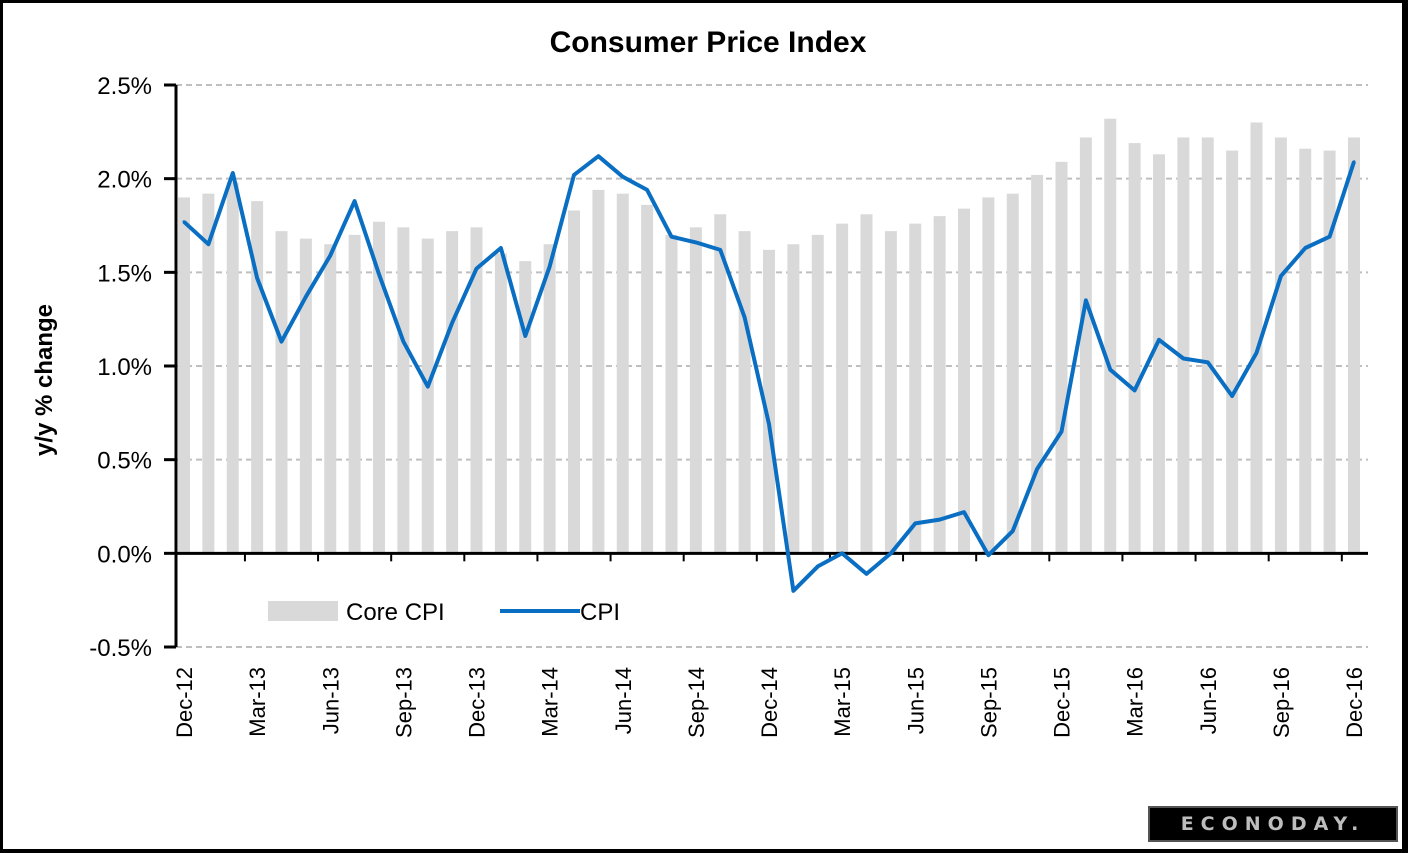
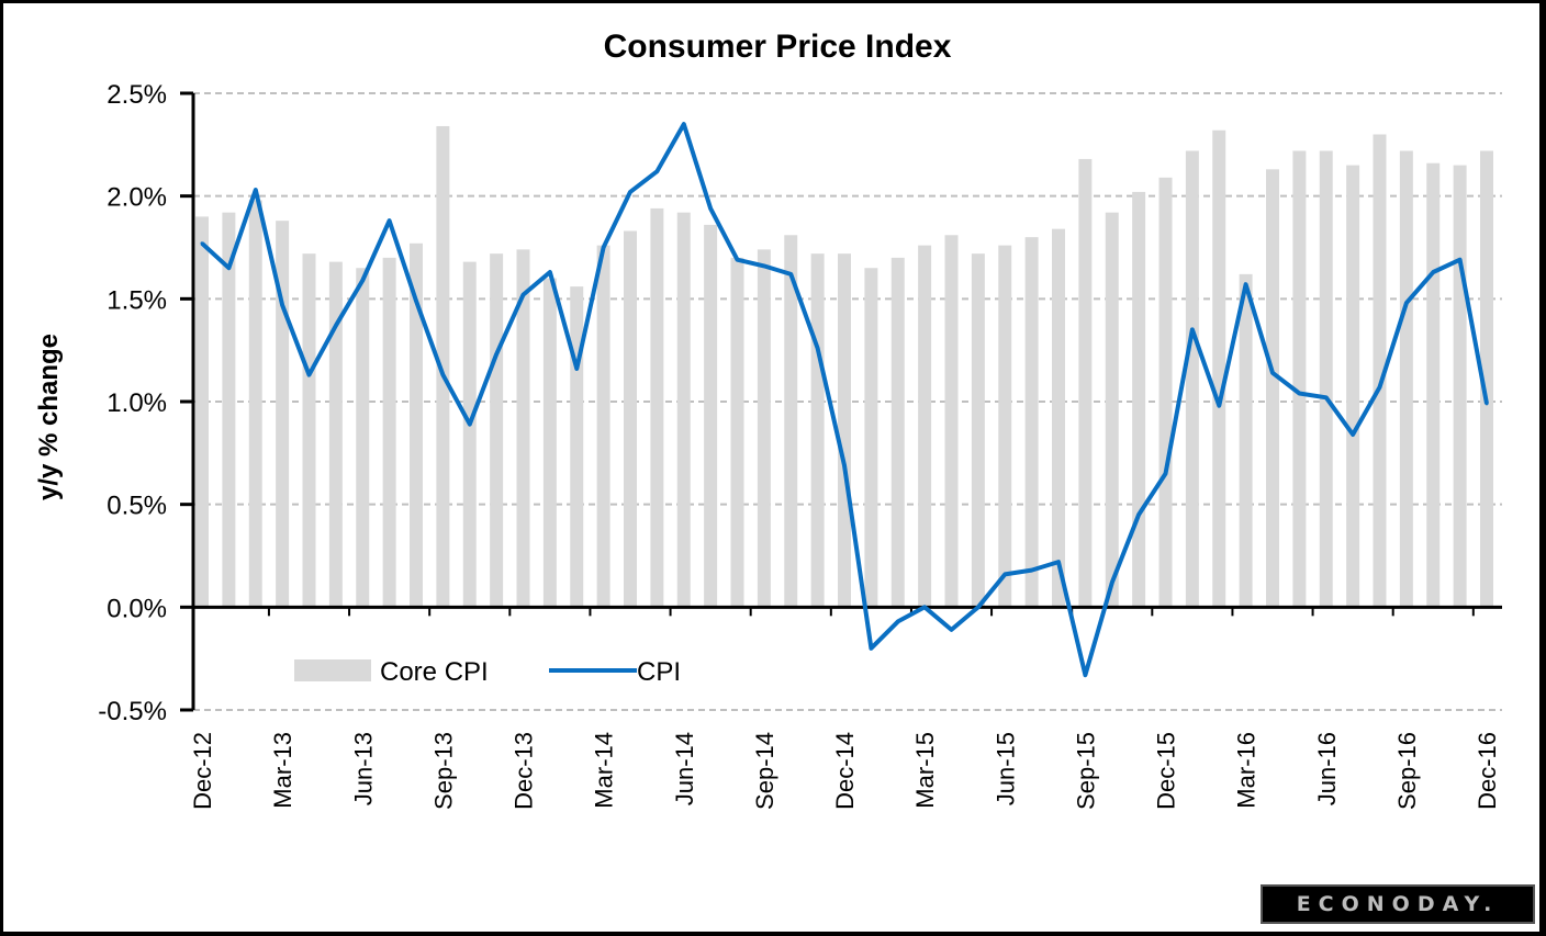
Core CPI/Sep-13: 1.74% -> 2.34%
Core CPI/Mar-14: 1.65% -> 1.76%
CPI/Mar-14: 1.53% -> 1.75%
CPI/Jun-14: 2.01% -> 2.35%
Core CPI/Dec-14: 1.62% -> 1.72%
Core CPI/Sep-15: 1.90% -> 2.18%
CPI/Sep-15: -0.01% -> -0.33%
Core CPI/Mar-16: 2.19% -> 1.62%
CPI/Mar-16: 0.87% -> 1.57%
CPI/Dec-16: 2.09% -> 0.99%
